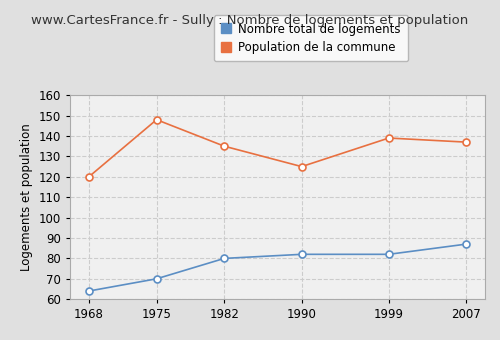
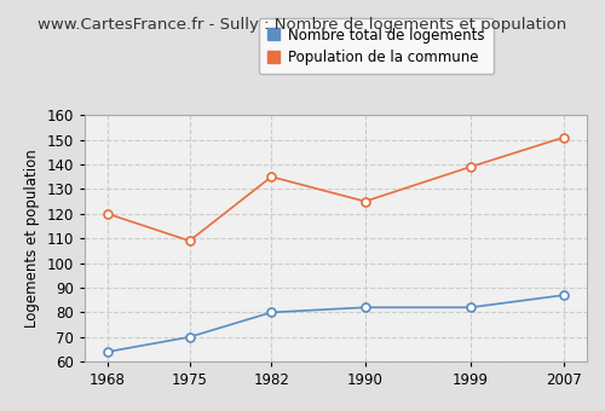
Population de la commune/1975: 148 -> 109
Population de la commune/2007: 137 -> 151
